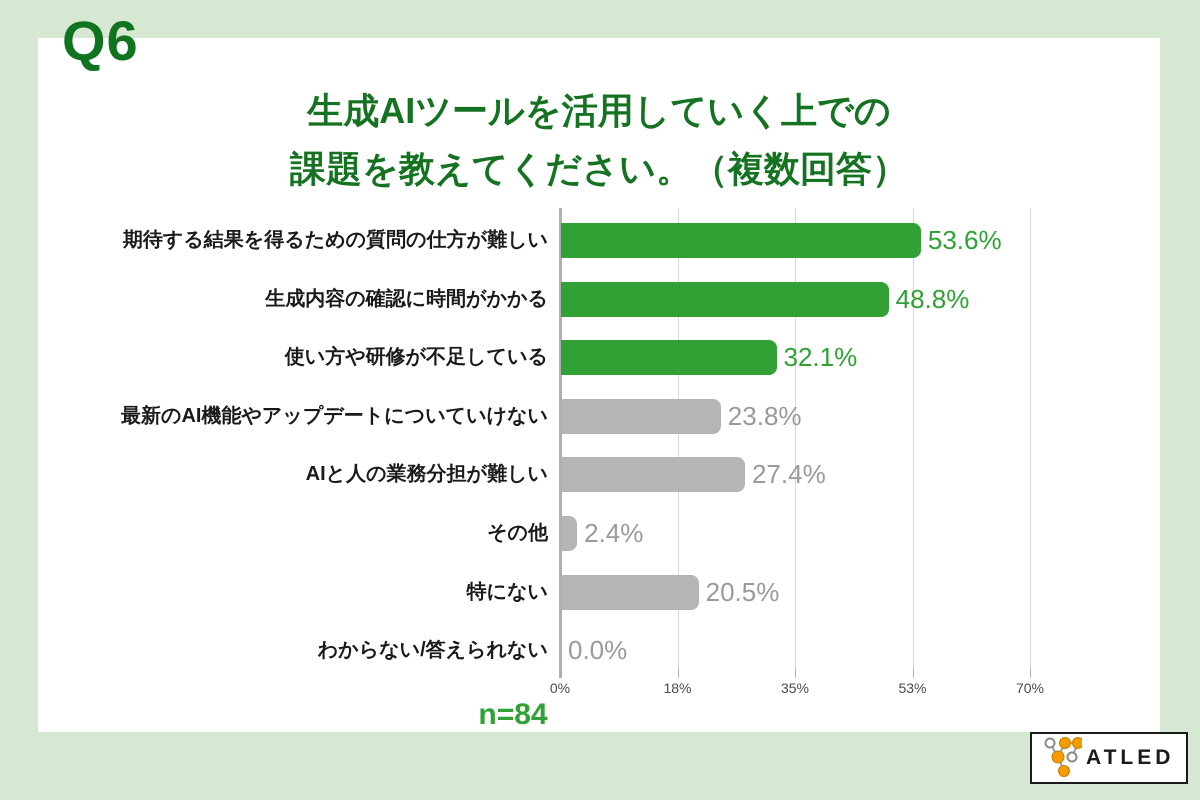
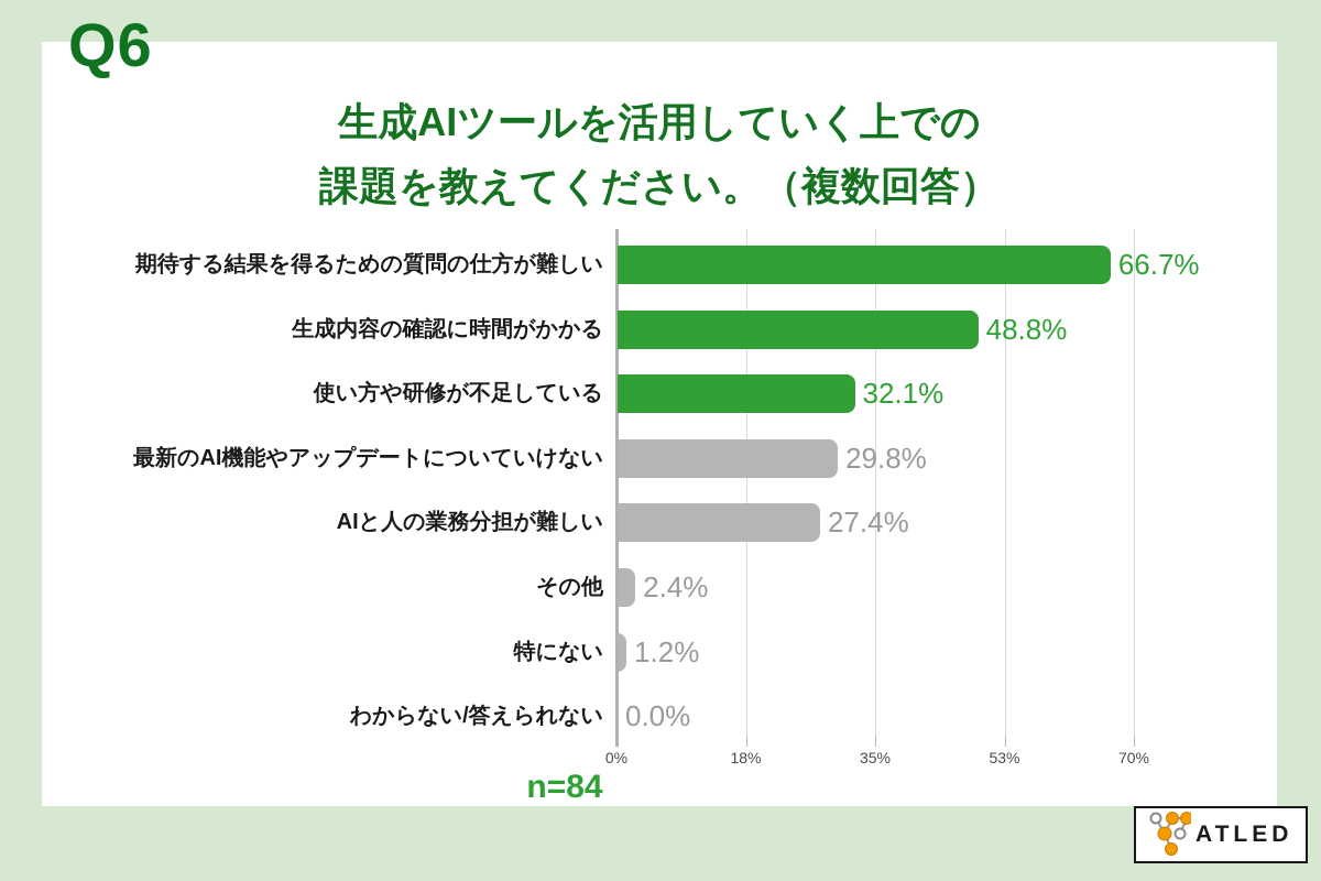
期待する結果を得るための質問の仕方が難しい: 53.6% -> 66.7%
最新のAI機能やアップデートについていけない: 23.8% -> 29.8%
特にない: 20.5% -> 1.2%
